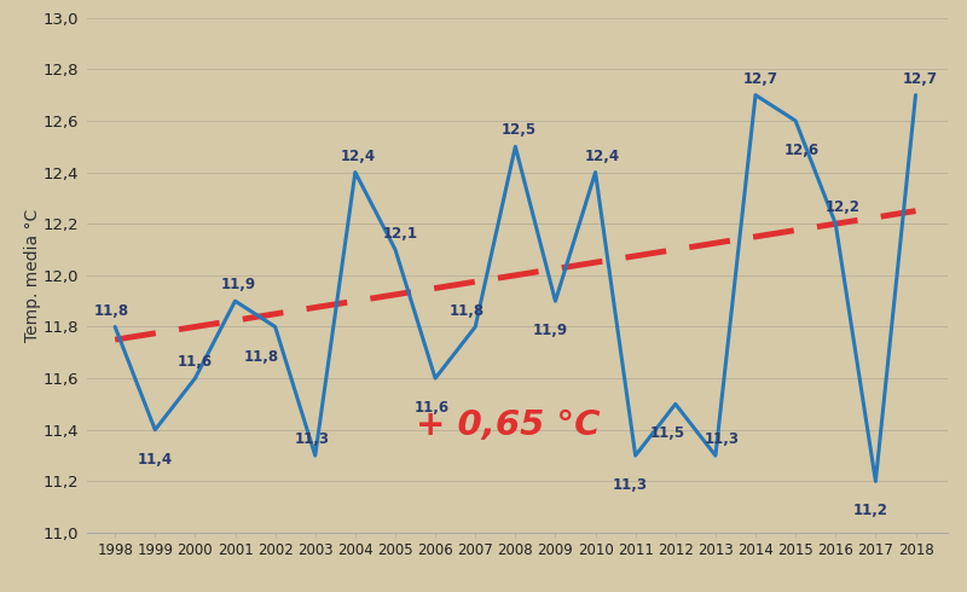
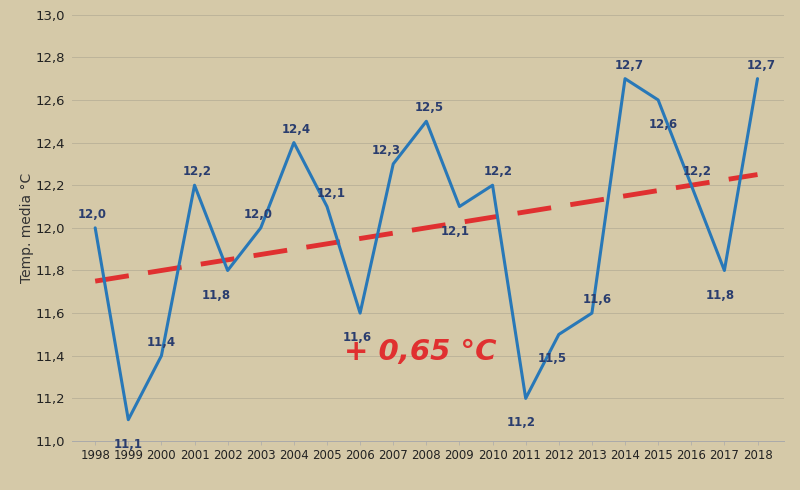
1998: 11,8 -> 12,0
1999: 11,4 -> 11,1
2000: 11,6 -> 11,4
2001: 11,9 -> 12,2
2003: 11,3 -> 12,0
2007: 11,8 -> 12,3
2009: 11,9 -> 12,1
2010: 12,4 -> 12,2
2011: 11,3 -> 11,2
2013: 11,3 -> 11,6
2017: 11,2 -> 11,8
